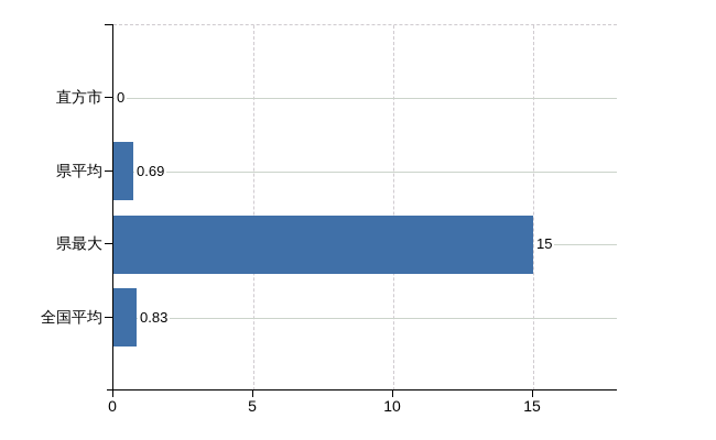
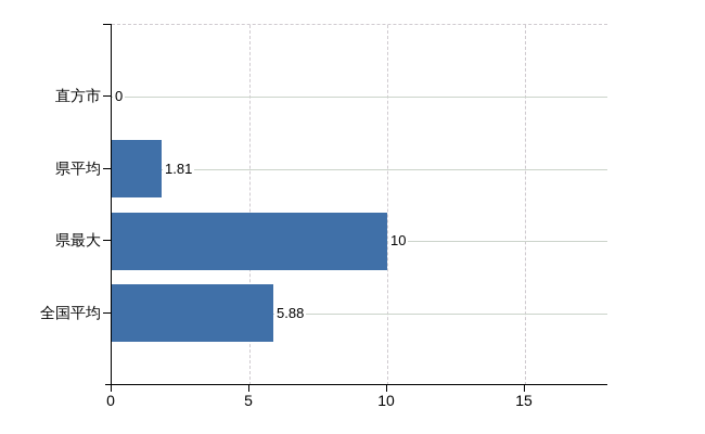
県平均: 0.69 -> 1.81
県最大: 15 -> 10
全国平均: 0.83 -> 5.88
